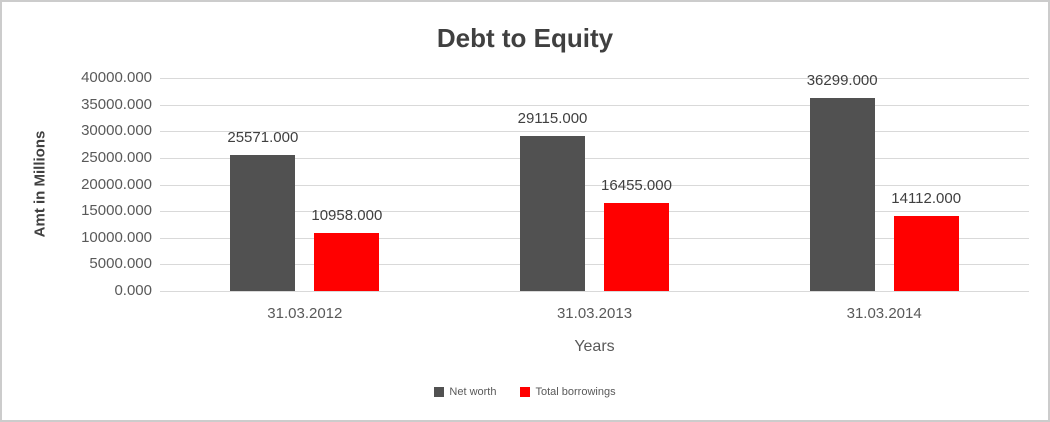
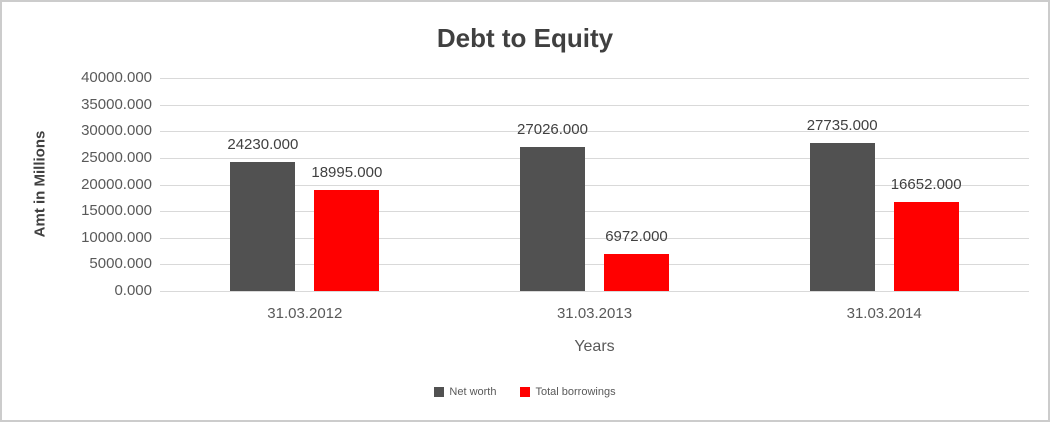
Net worth/31.03.2012: 25571.000 -> 24230.000
Total borrowings/31.03.2012: 10958.000 -> 18995.000
Net worth/31.03.2013: 29115.000 -> 27026.000
Total borrowings/31.03.2013: 16455.000 -> 6972.000
Net worth/31.03.2014: 36299.000 -> 27735.000
Total borrowings/31.03.2014: 14112.000 -> 16652.000
